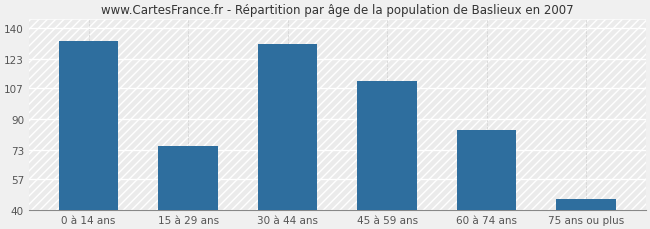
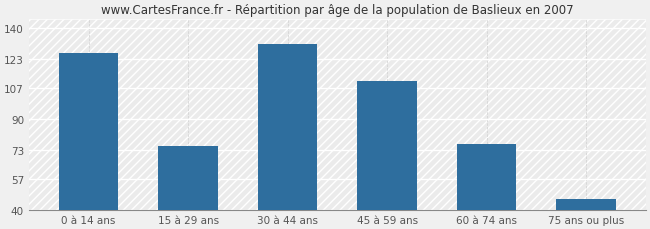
0 à 14 ans: 133 -> 126
60 à 74 ans: 84 -> 76
